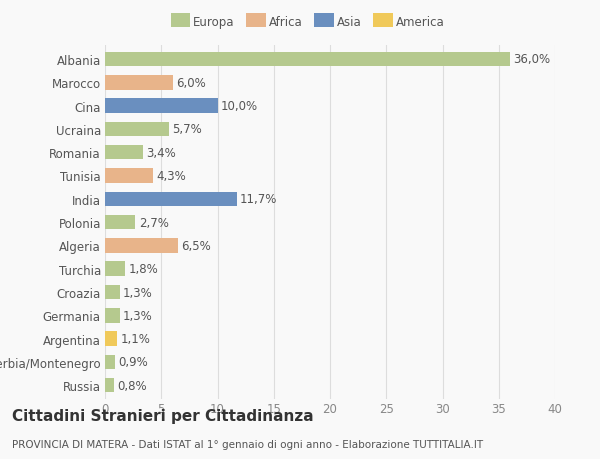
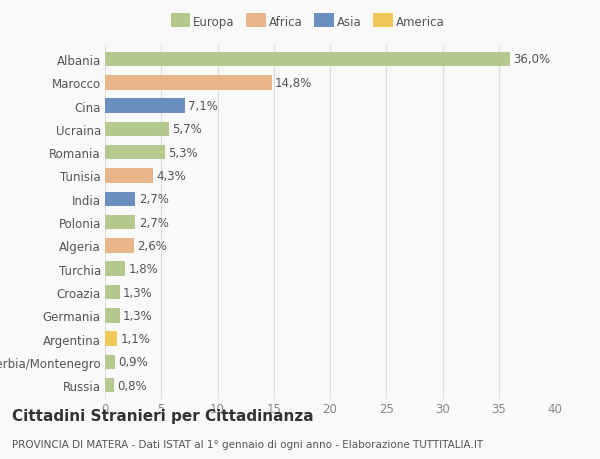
Marocco: 6,0% -> 14,8%
Cina: 10,0% -> 7,1%
Romania: 3,4% -> 5,3%
India: 11,7% -> 2,7%
Algeria: 6,5% -> 2,6%
